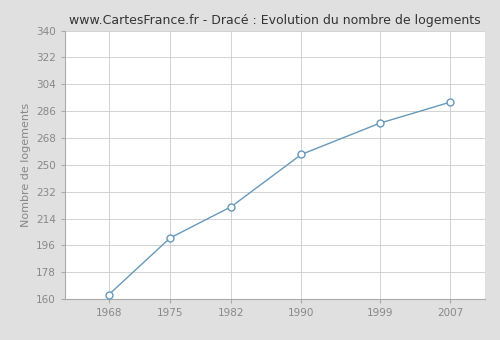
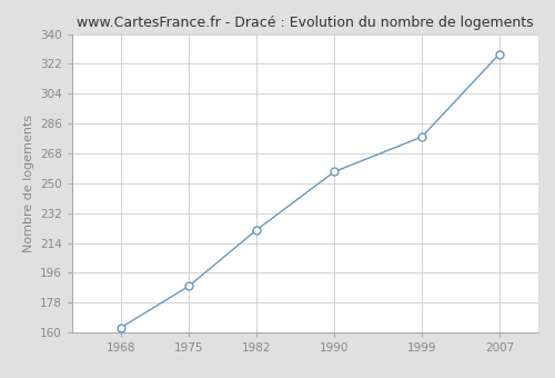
1975: 201 -> 188
2007: 292 -> 328
